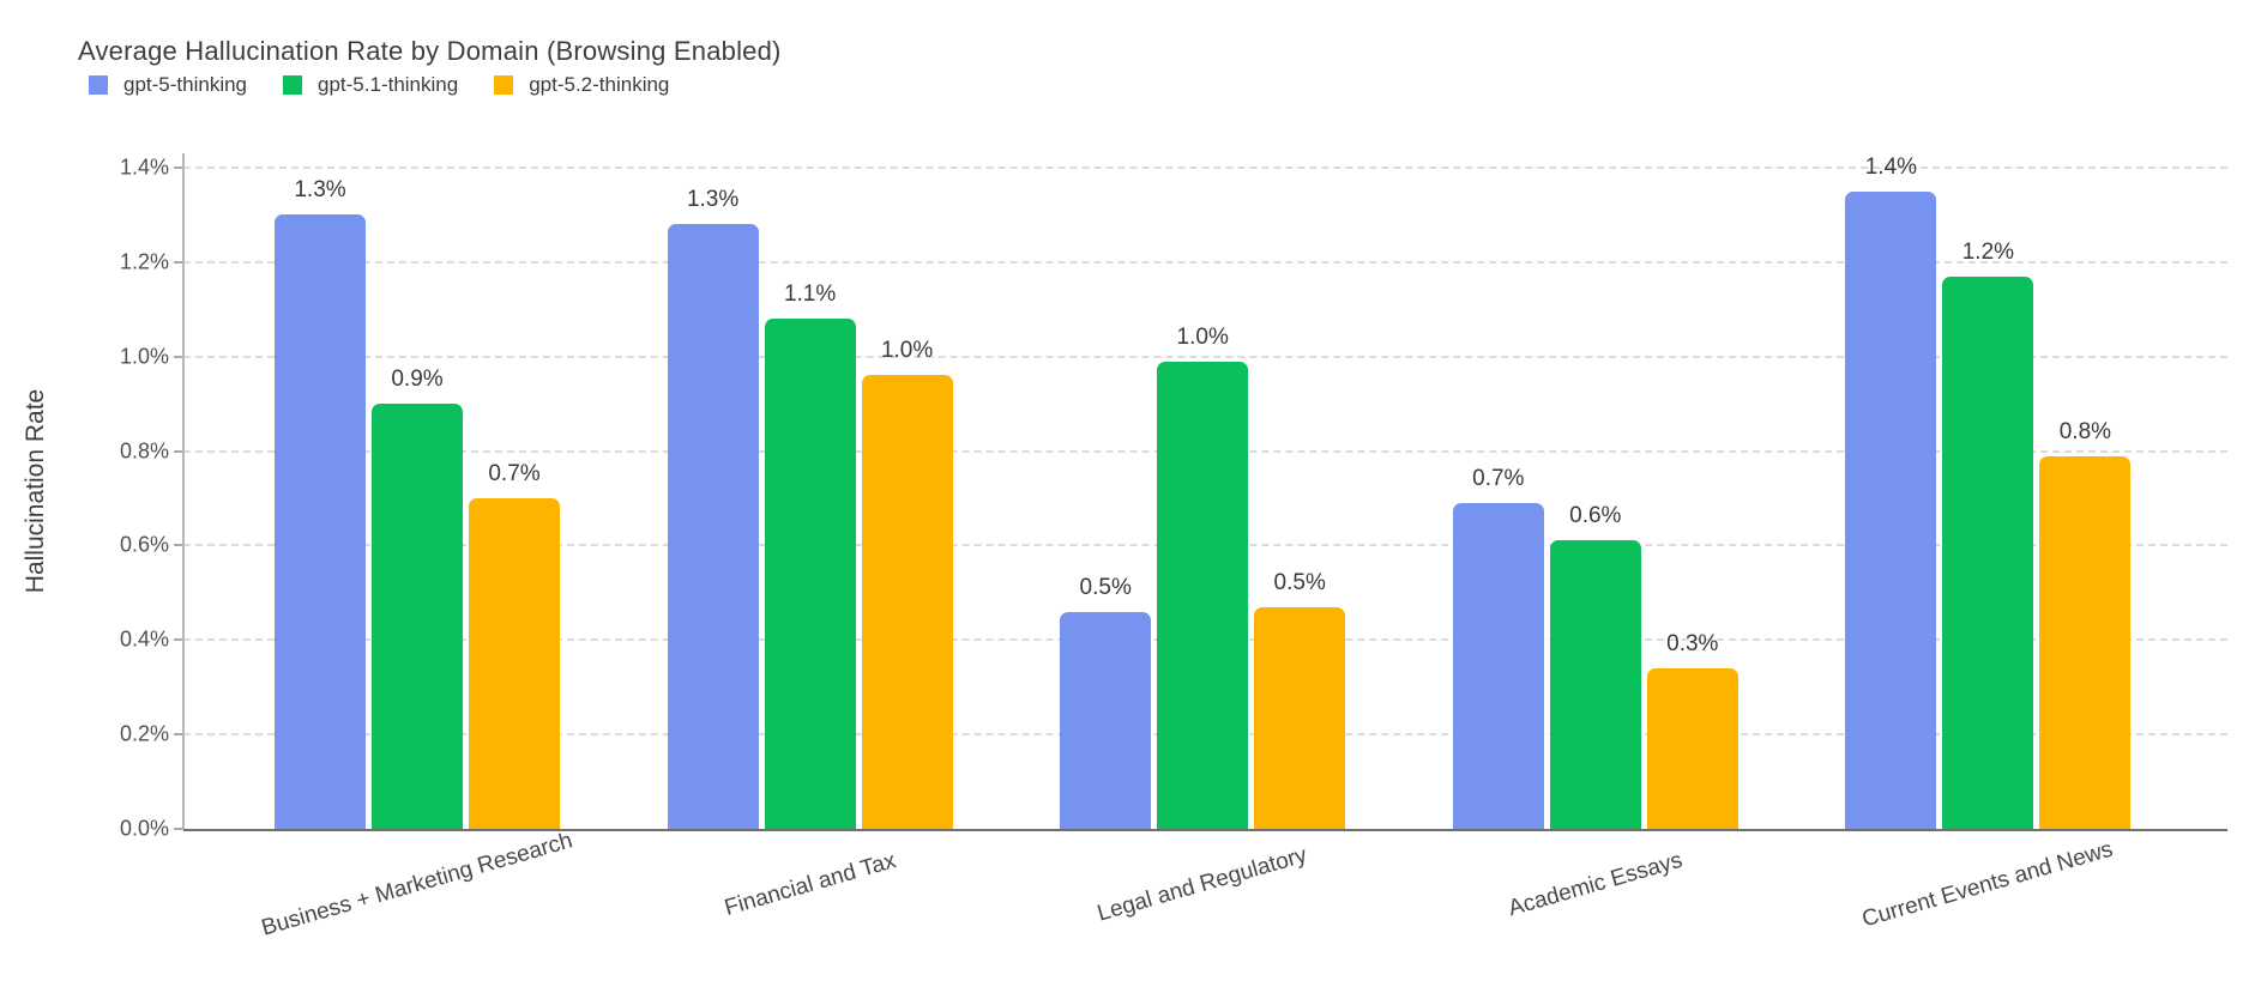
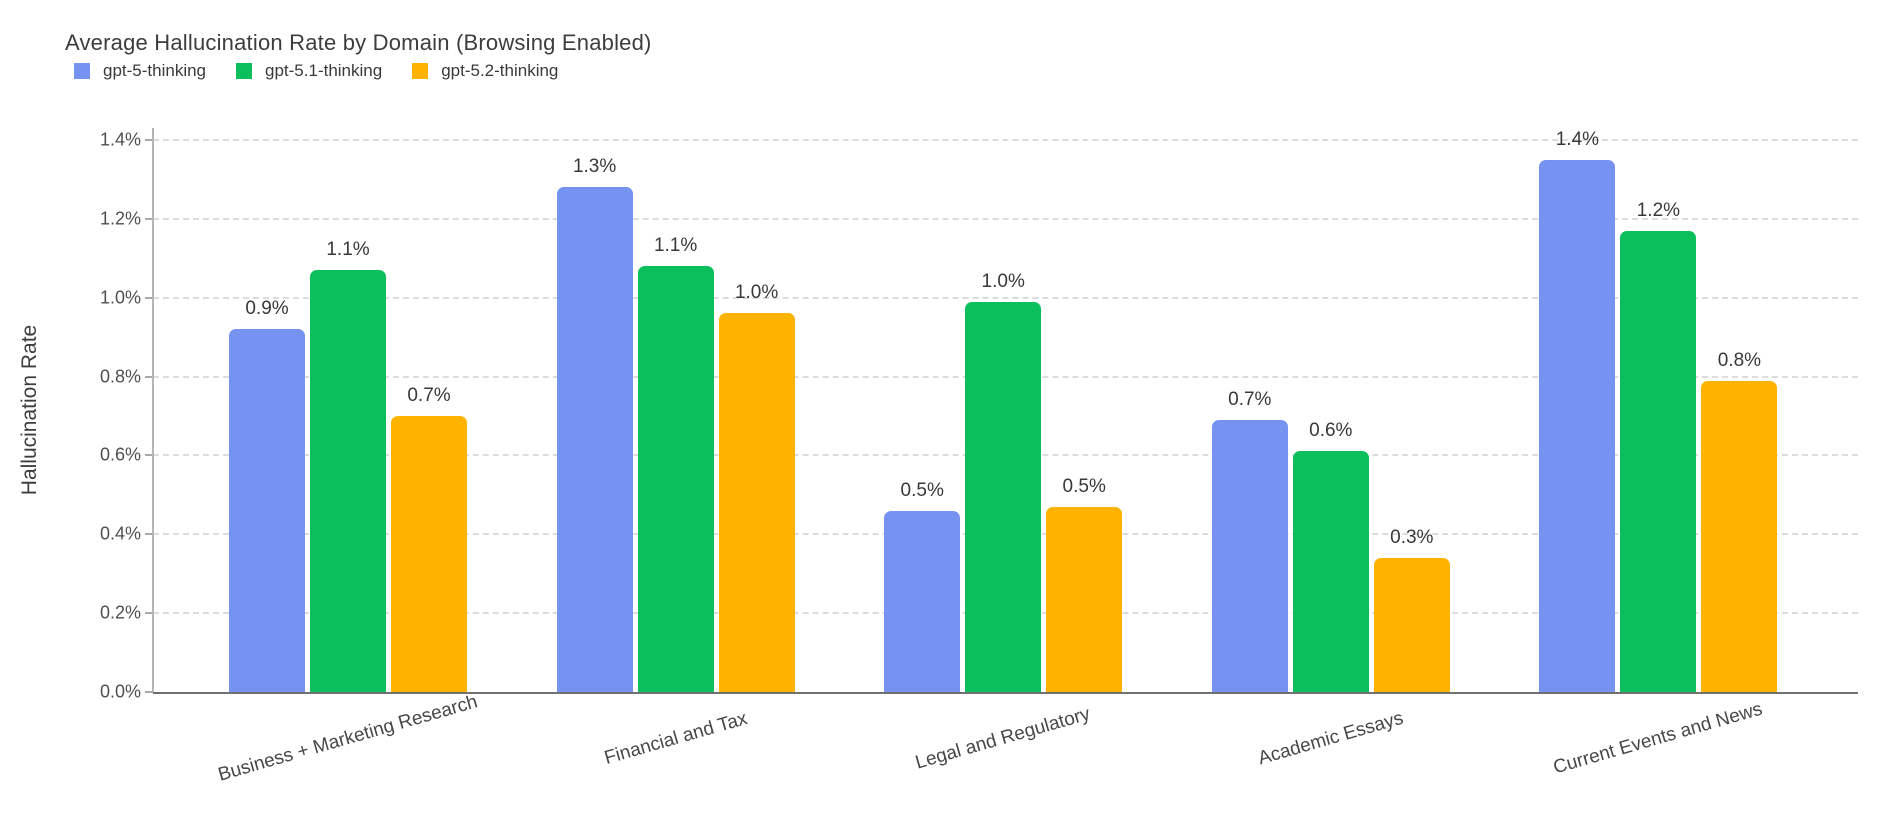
gpt-5-thinking/Business + Marketing Research: 1.3% -> 0.9%
gpt-5.1-thinking/Business + Marketing Research: 0.9% -> 1.1%
